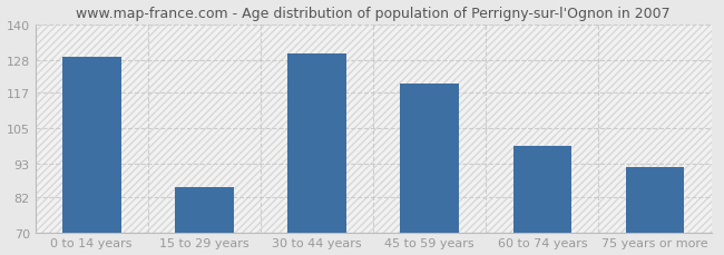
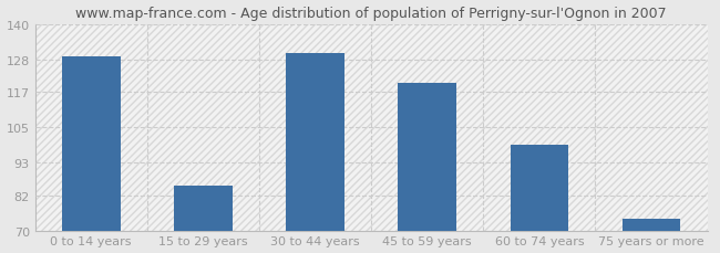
75 years or more: 92 -> 74
